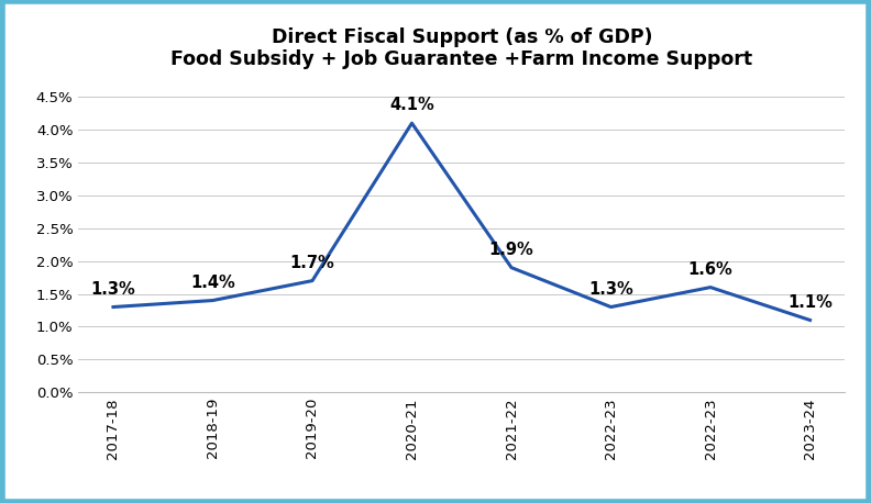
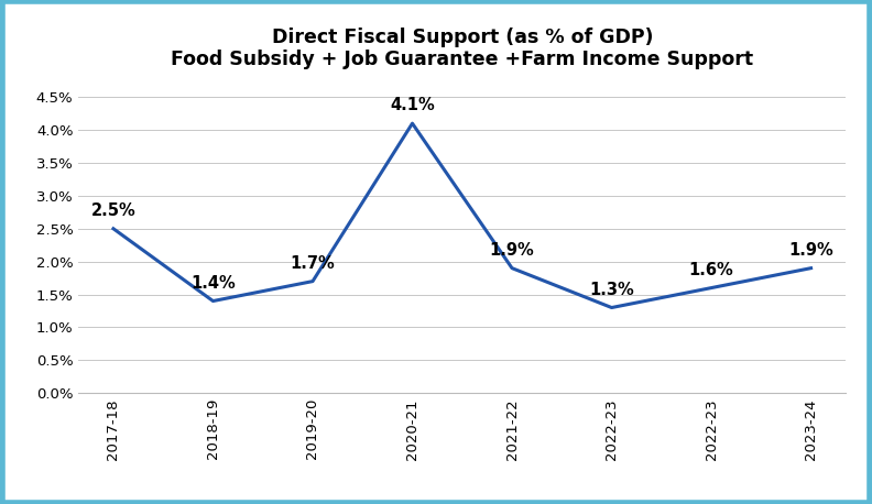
2017-18: 1.3% -> 2.5%
2023-24: 1.1% -> 1.9%
